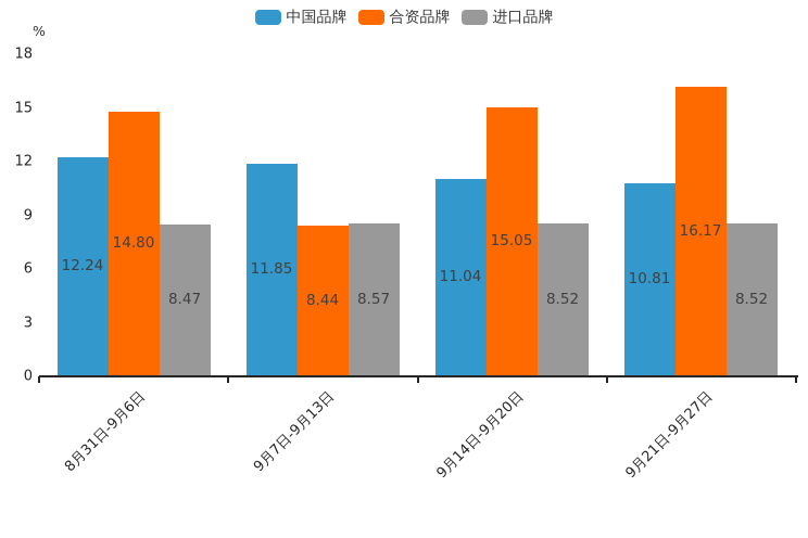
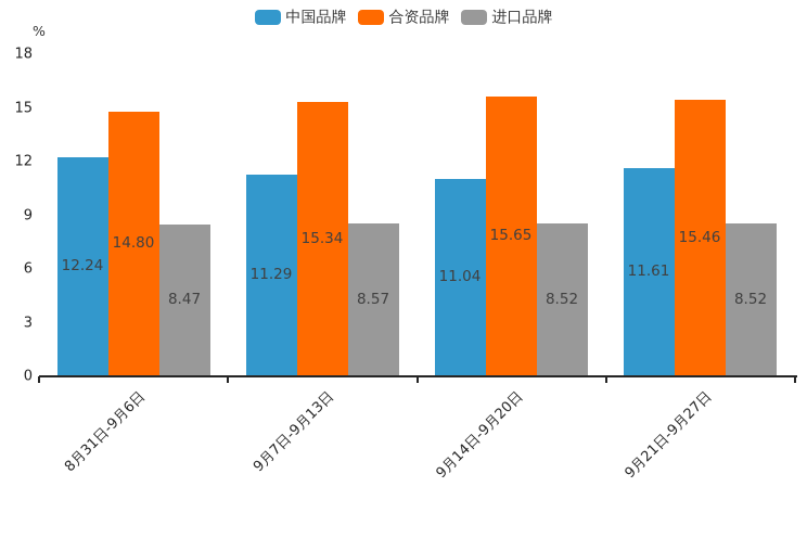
中国品牌/9月7日-9月13日: 11.85 -> 11.29
合资品牌/9月7日-9月13日: 8.44 -> 15.34
合资品牌/9月14日-9月20日: 15.05 -> 15.65
中国品牌/9月21日-9月27日: 10.81 -> 11.61
合资品牌/9月21日-9月27日: 16.17 -> 15.46
